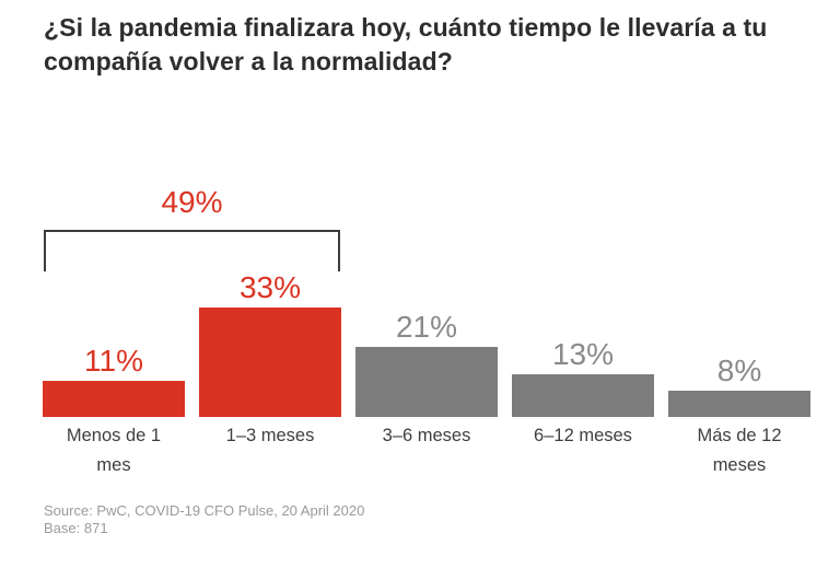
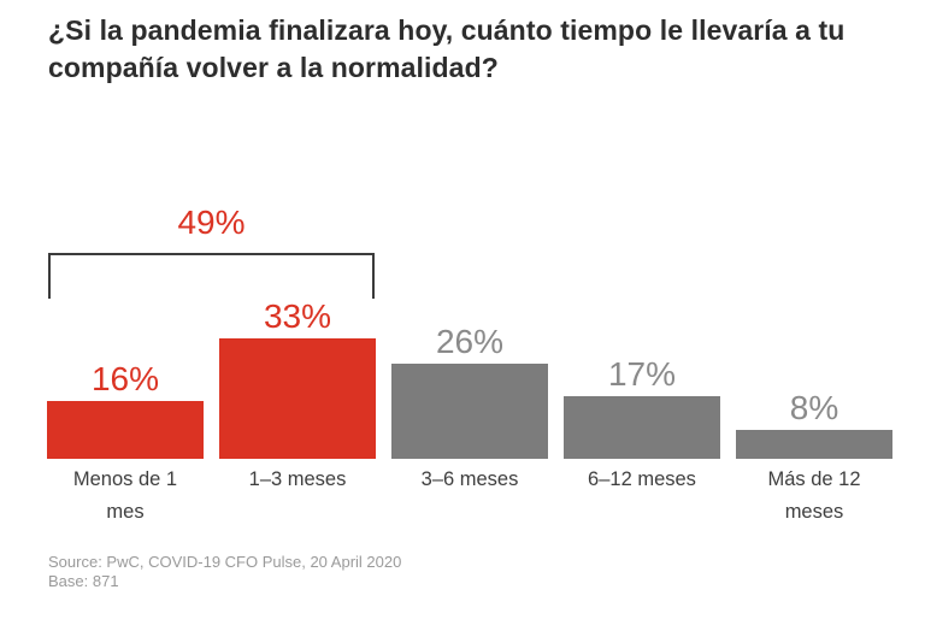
Menos de 1 mes: 11% -> 16%
3–6 meses: 21% -> 26%
6–12 meses: 13% -> 17%
